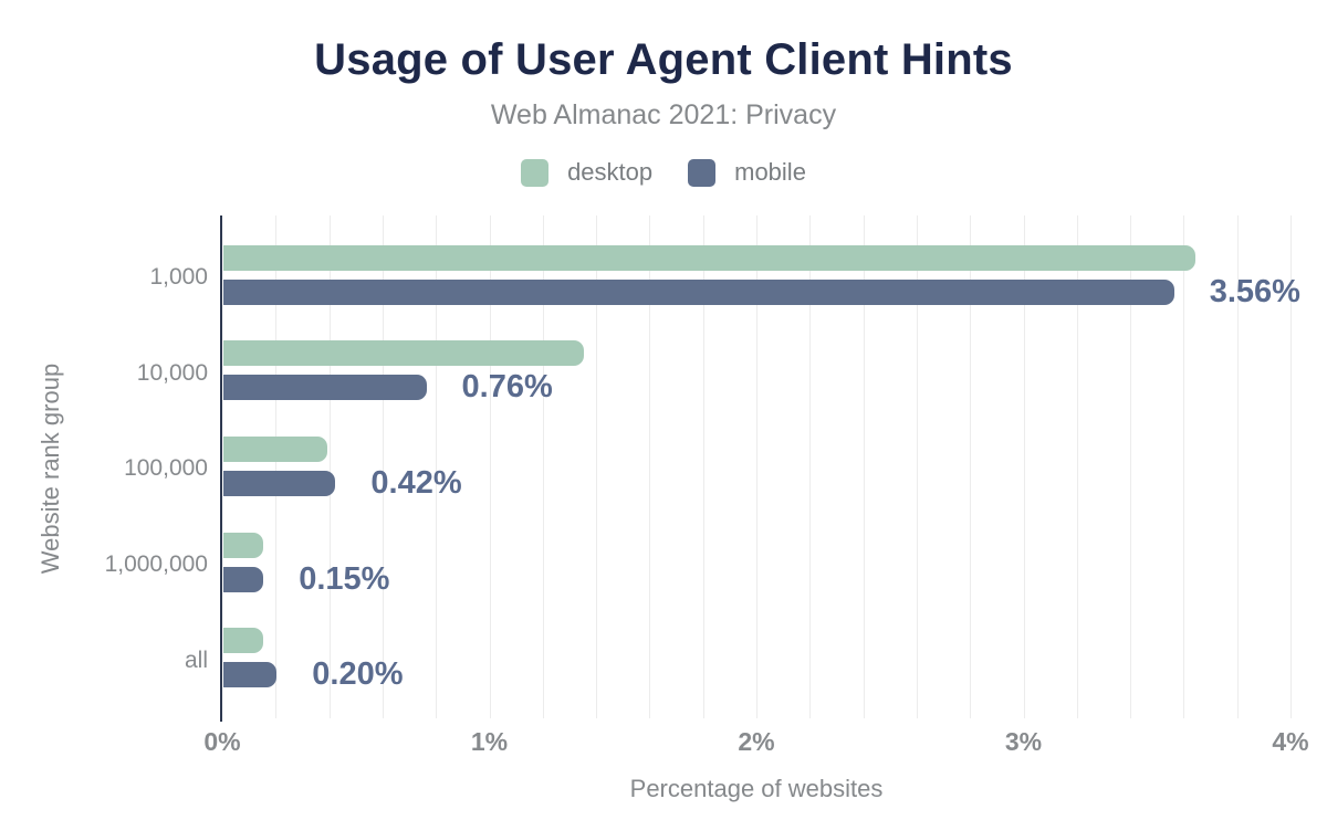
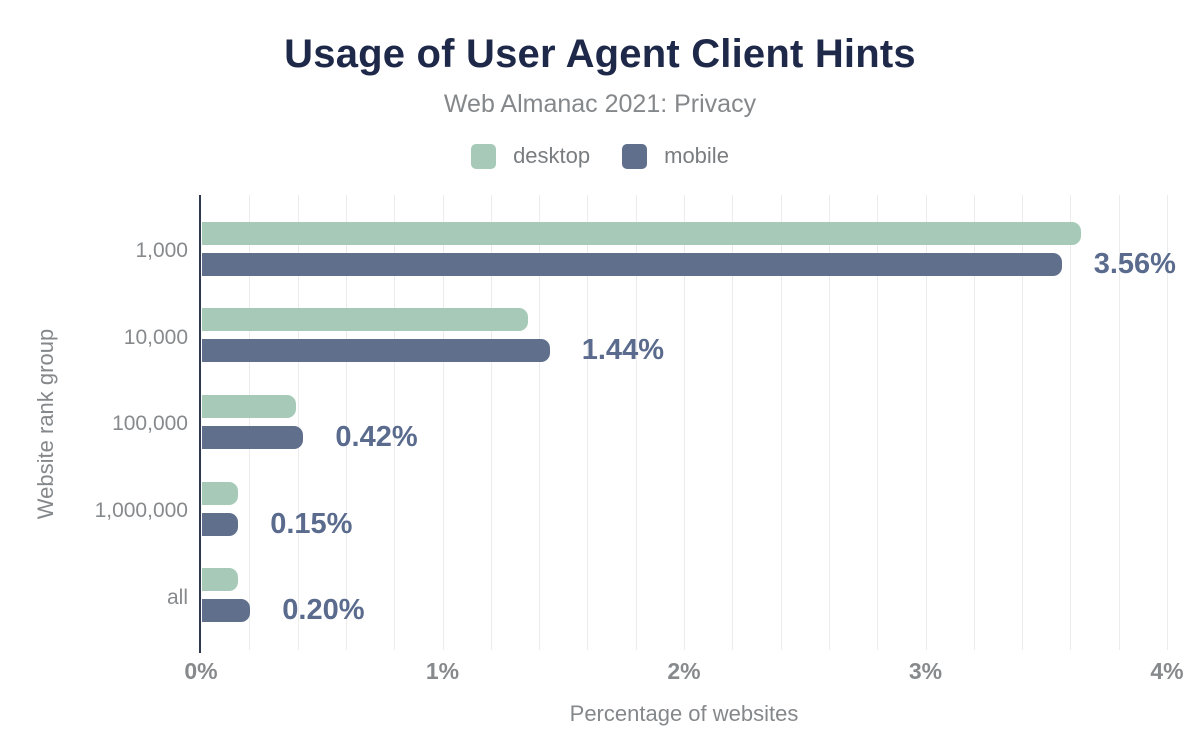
mobile/10,000: 0.76% -> 1.44%
